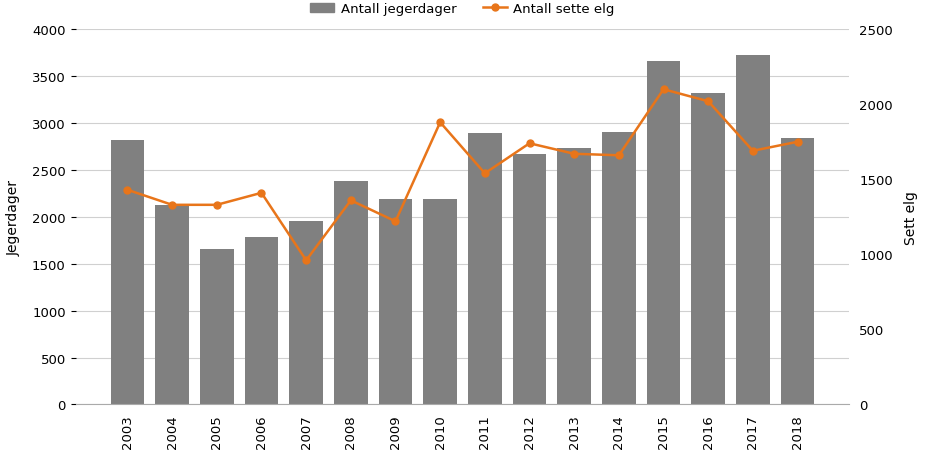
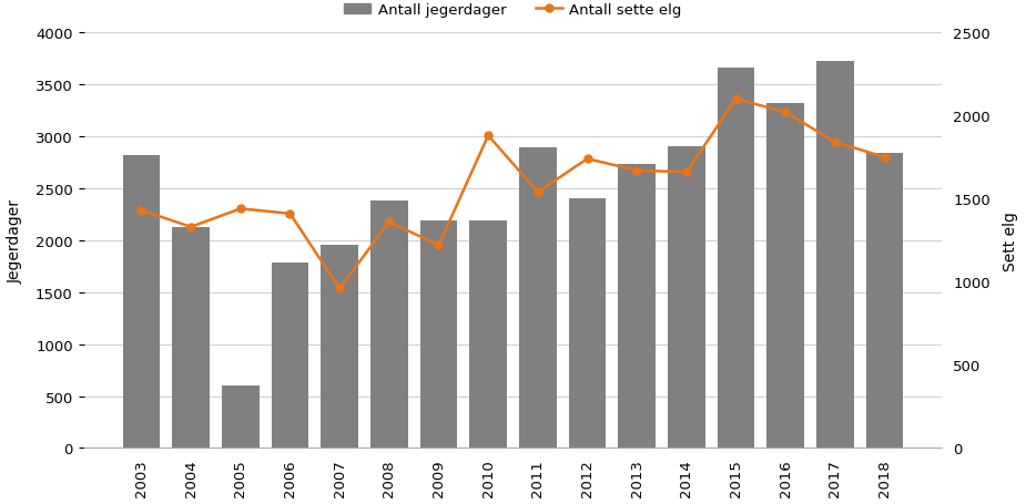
Antall jegerdager/2005: 1660 -> 600
Antall sette elg/2005: 1330 -> 1440
Antall jegerdager/2012: 2670 -> 2400
Antall sette elg/2017: 1690 -> 1840
